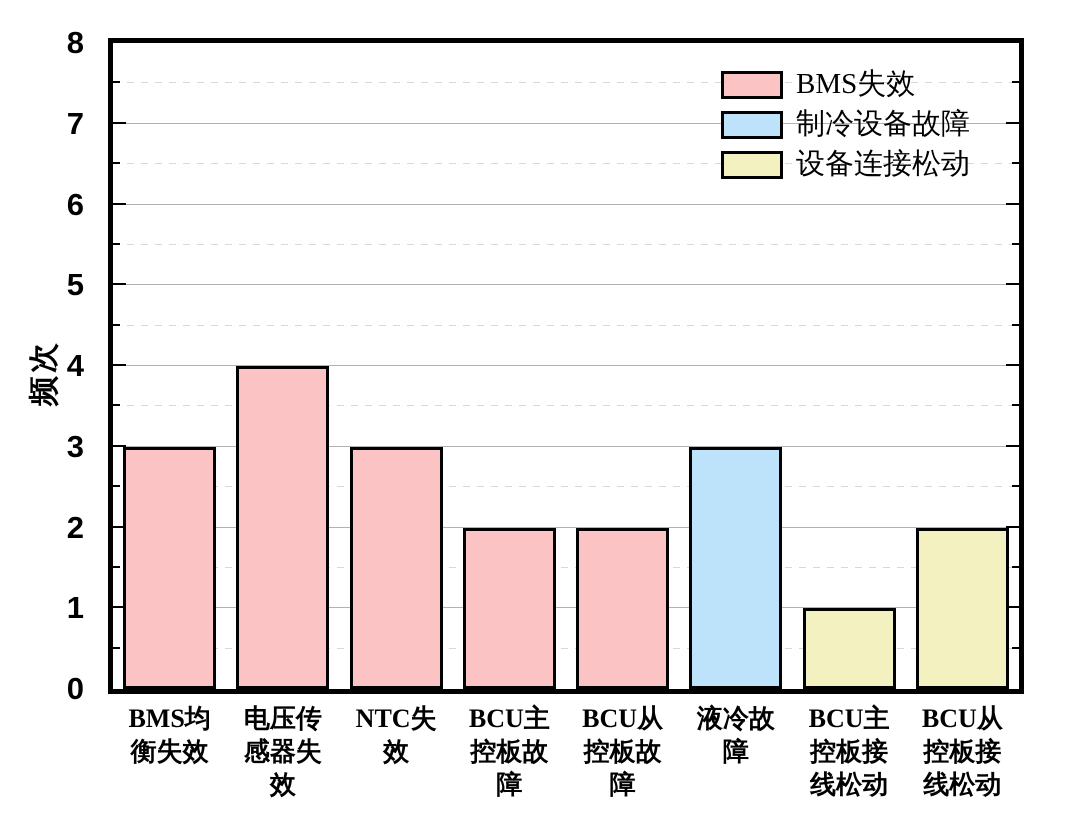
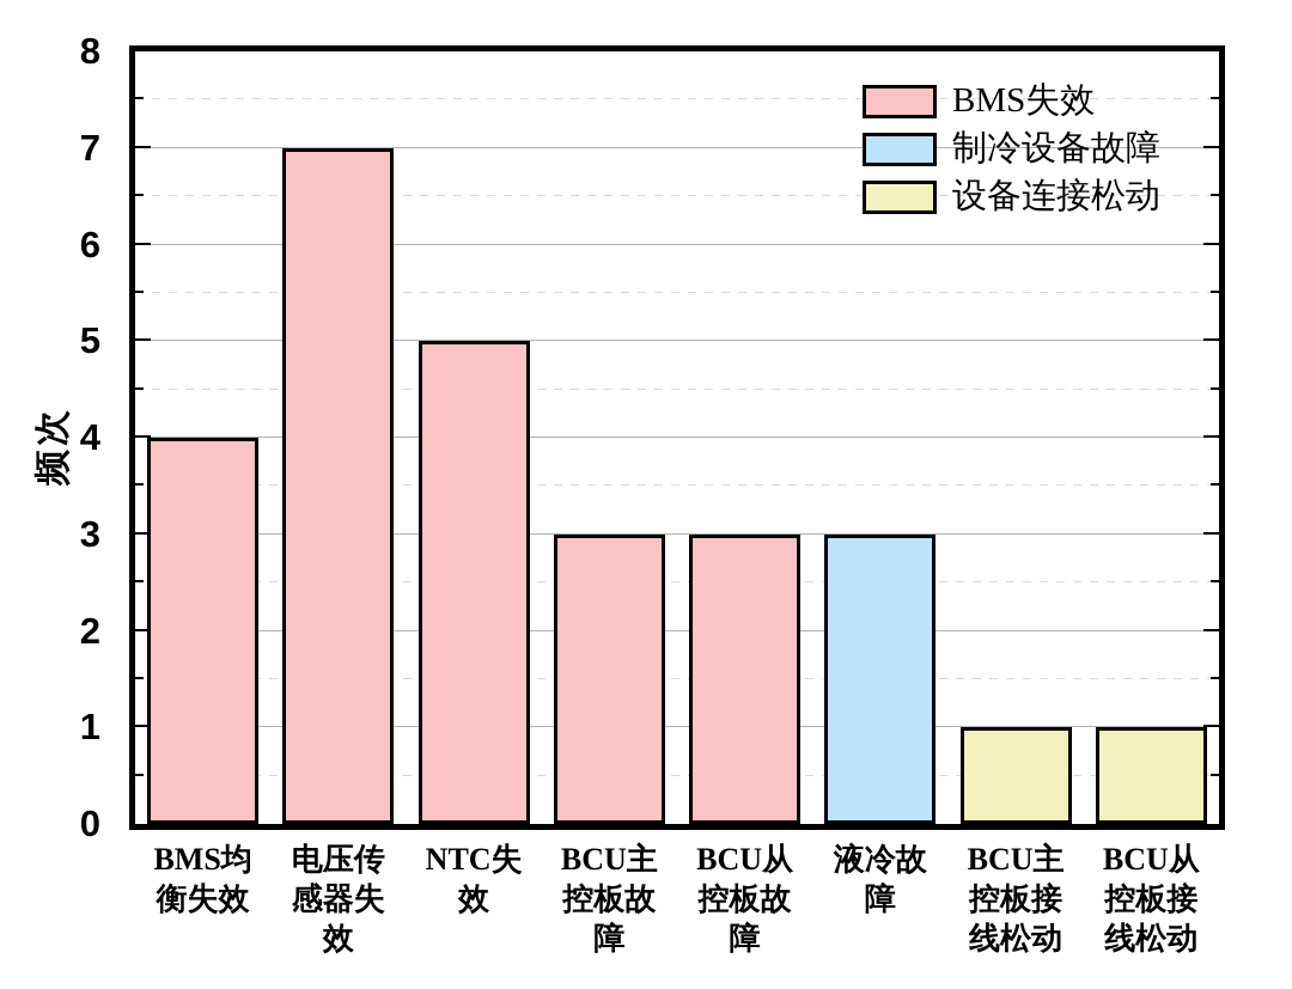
BMS均衡失效: 3 -> 4
电压传感器失效: 4 -> 7
NTC失效: 3 -> 5
BCU主控板故障: 2 -> 3
BCU从控板故障: 2 -> 3
BCU从控板接线松动: 2 -> 1
